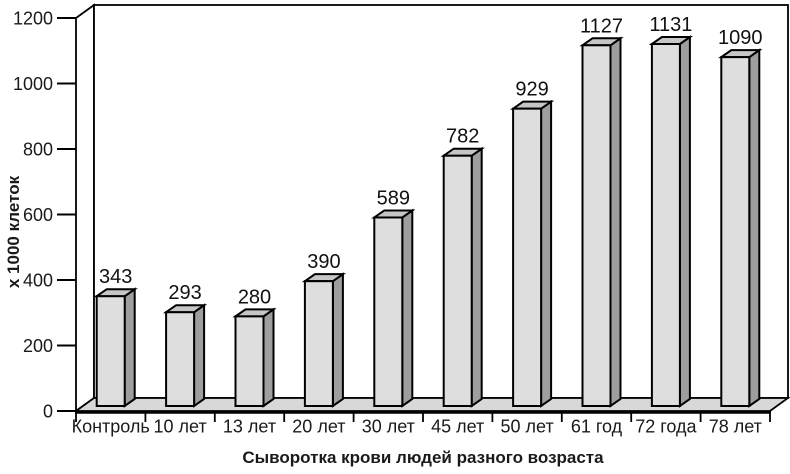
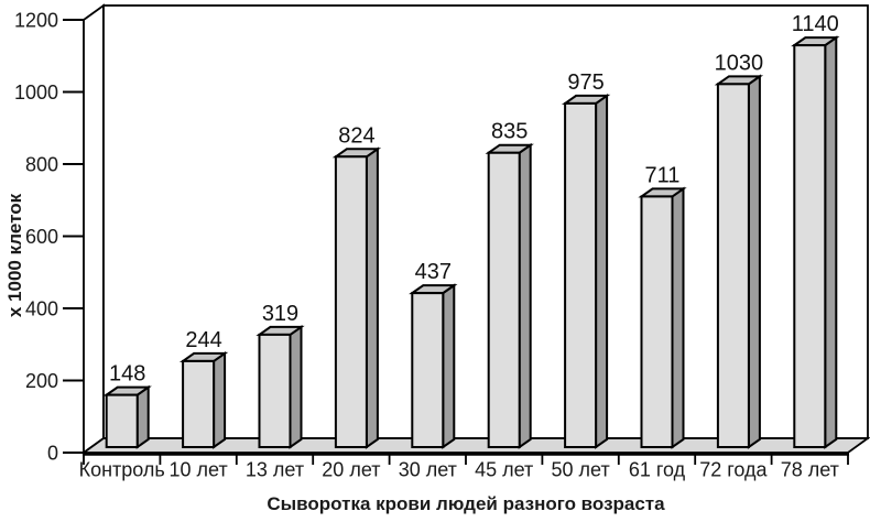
Контроль: 343 -> 148
10 лет: 293 -> 244
13 лет: 280 -> 319
20 лет: 390 -> 824
30 лет: 589 -> 437
45 лет: 782 -> 835
50 лет: 929 -> 975
61 год: 1127 -> 711
72 года: 1131 -> 1030
78 лет: 1090 -> 1140
